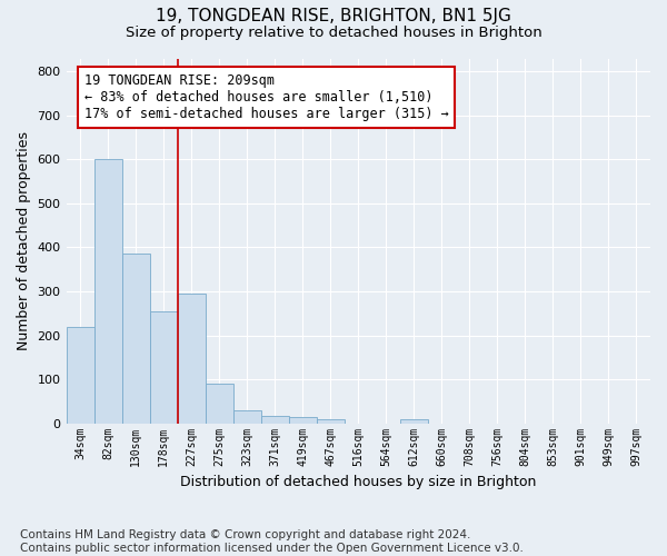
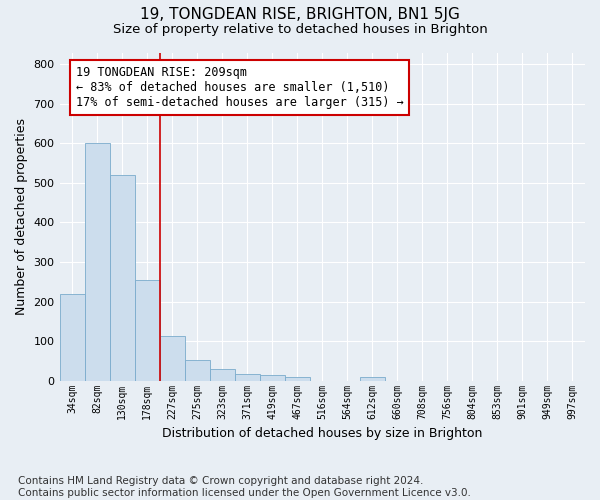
130sqm: 385 -> 520
227sqm: 295 -> 113
275sqm: 90 -> 52
